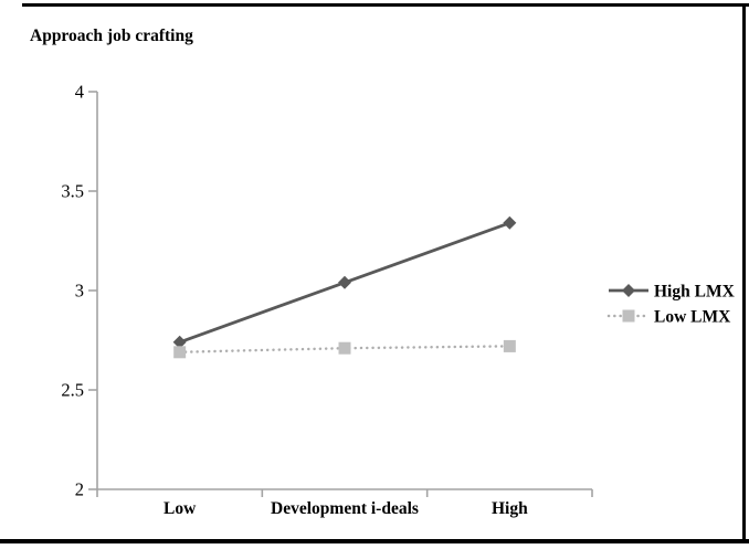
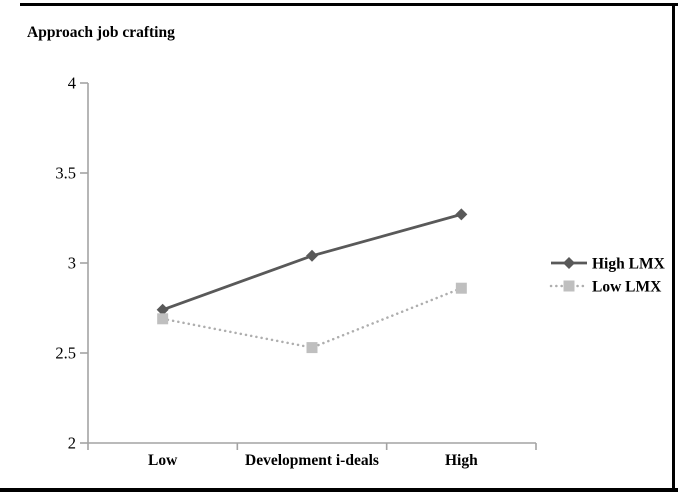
Low LMX/Development i-deals: 2.71 -> 2.53
High LMX/High: 3.34 -> 3.27
Low LMX/High: 2.72 -> 2.86
